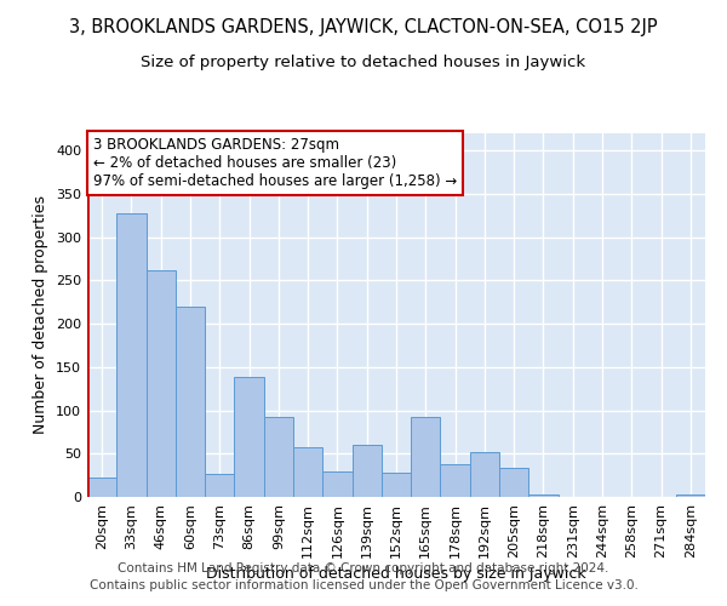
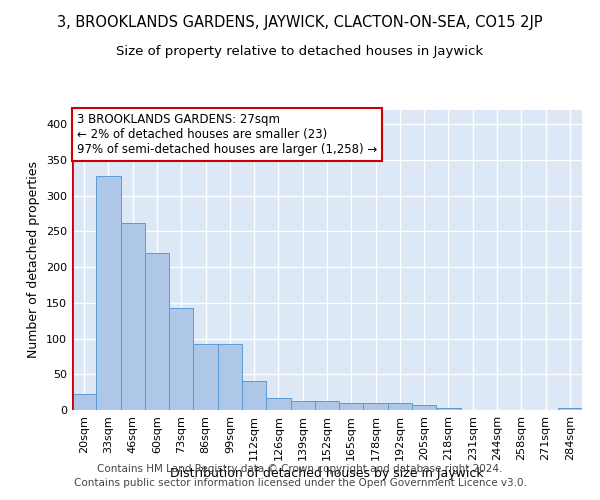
73sqm: 26 -> 143
86sqm: 138 -> 93
112sqm: 58 -> 40
126sqm: 30 -> 17
139sqm: 60 -> 13
152sqm: 28 -> 13
165sqm: 92 -> 10
178sqm: 38 -> 10
192sqm: 52 -> 10
205sqm: 34 -> 7
